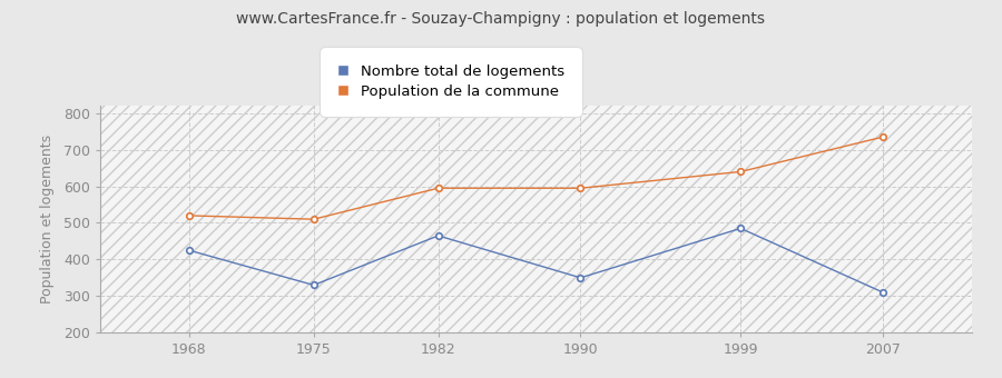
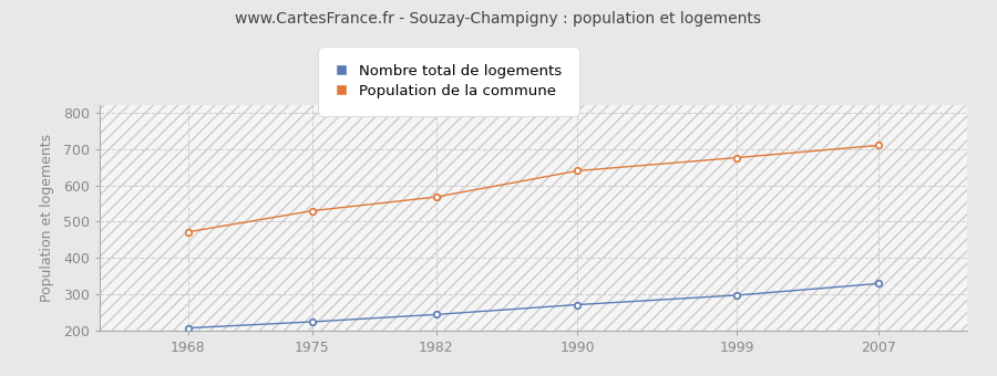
Nombre total de logements/1968: 425 -> 208
Population de la commune/1968: 520 -> 472
Nombre total de logements/1975: 330 -> 225
Population de la commune/1975: 510 -> 530
Nombre total de logements/1982: 465 -> 245
Population de la commune/1982: 595 -> 568
Nombre total de logements/1990: 350 -> 272
Population de la commune/1990: 595 -> 640
Nombre total de logements/1999: 485 -> 298
Population de la commune/1999: 640 -> 676
Nombre total de logements/2007: 310 -> 330
Population de la commune/2007: 735 -> 710
